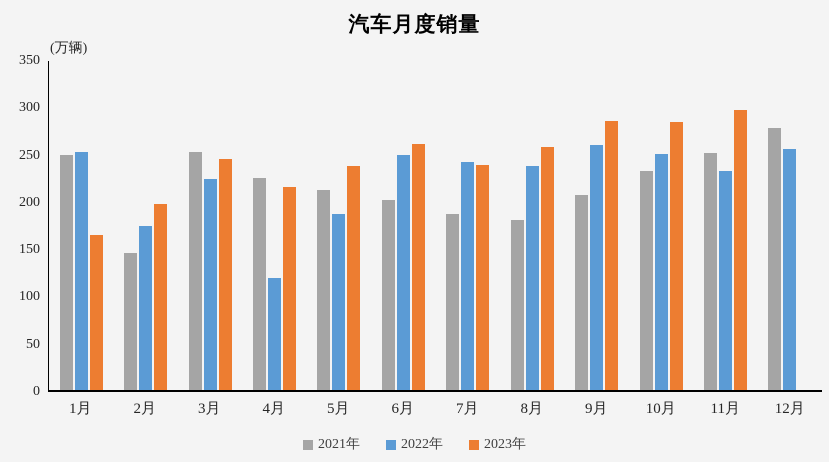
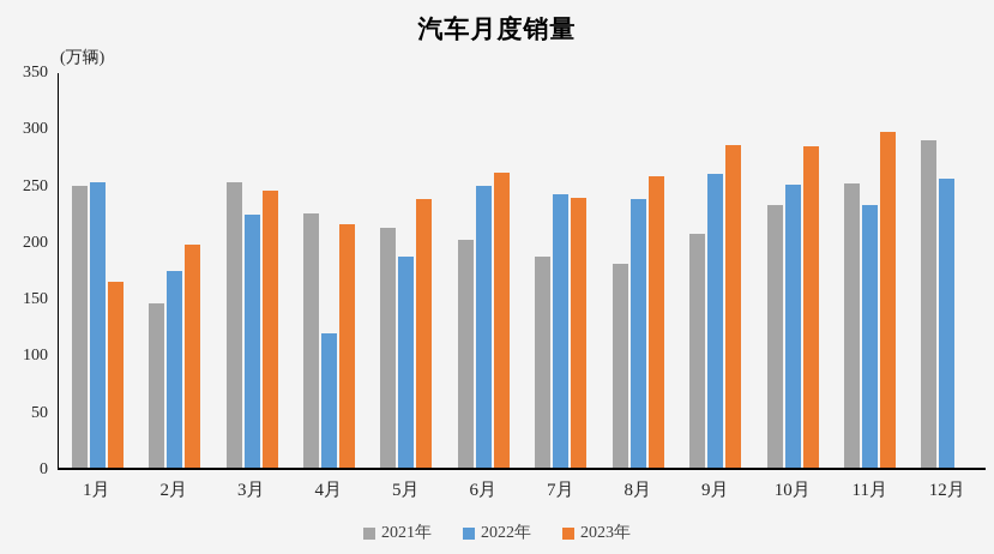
2021年/12月: 280 -> 290
